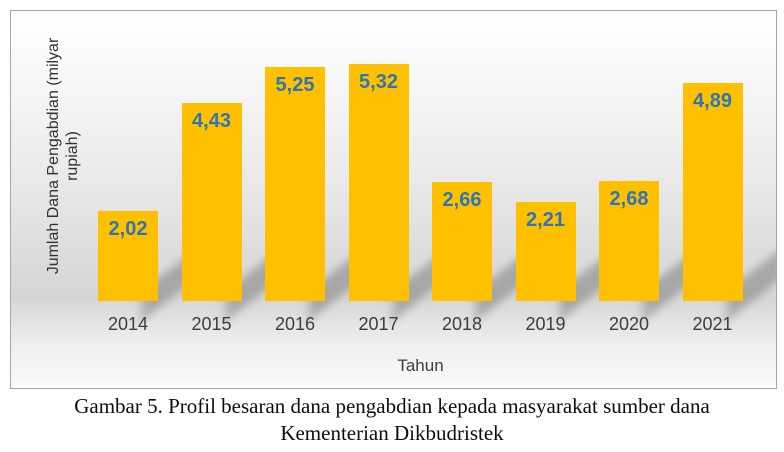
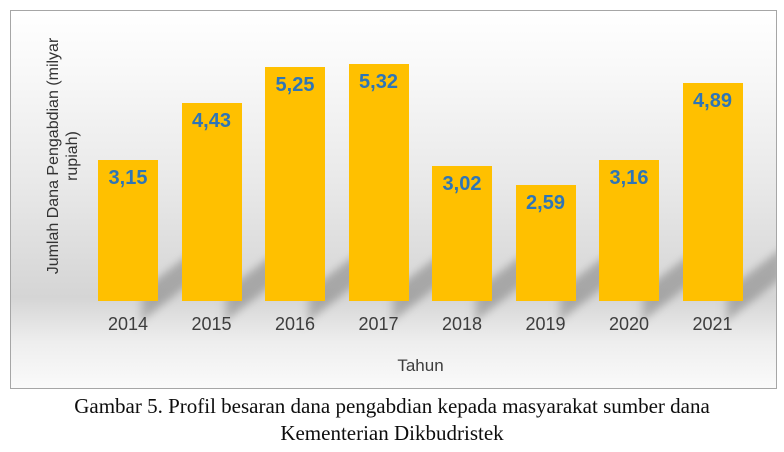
2014: 2,02 -> 3,15
2018: 2,66 -> 3,02
2019: 2,21 -> 2,59
2020: 2,68 -> 3,16
